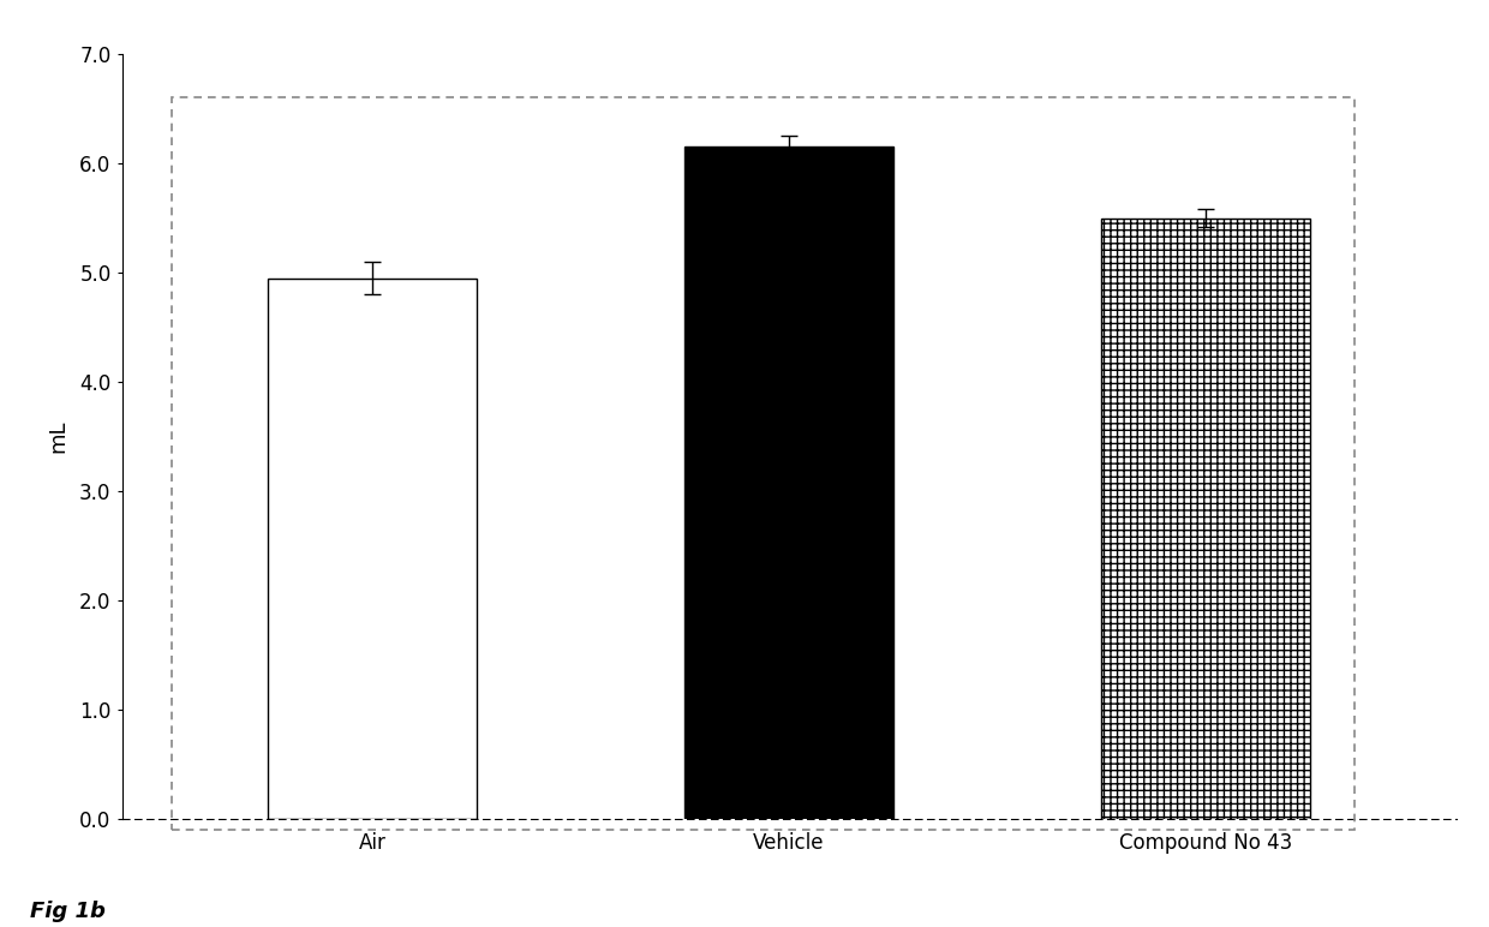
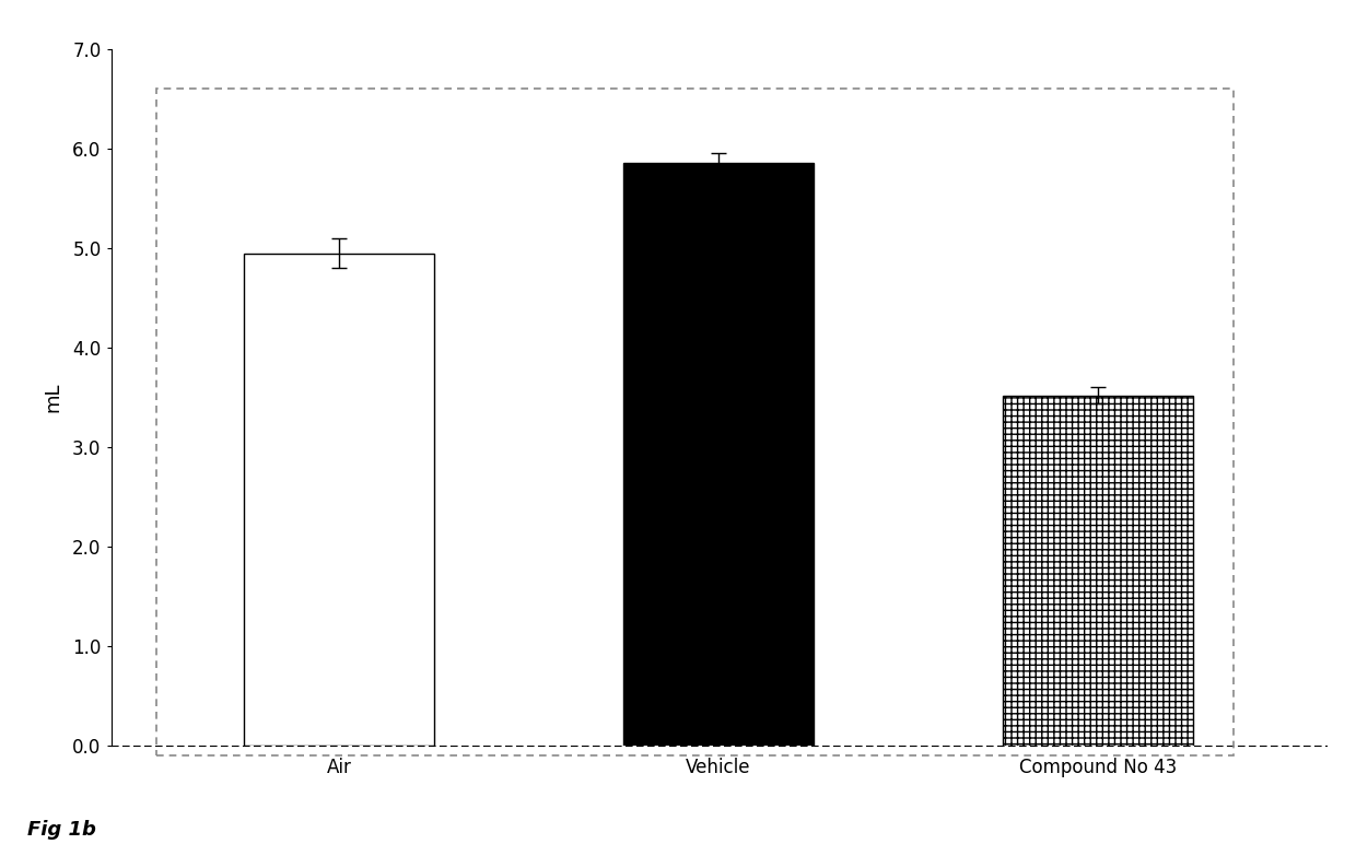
Vehicle: 6.15 -> 5.86
Compound No 43: 5.50 -> 3.52
